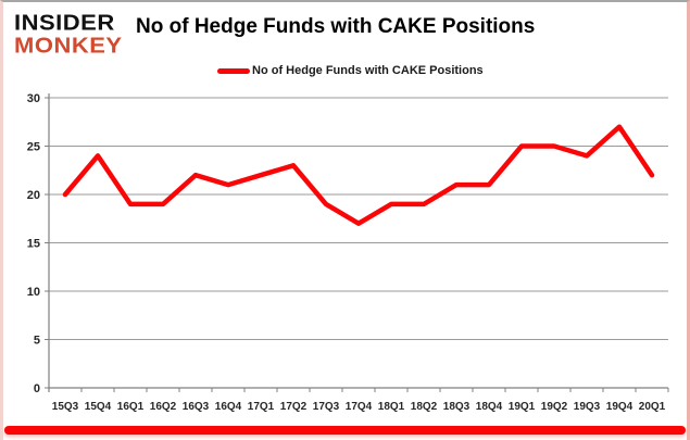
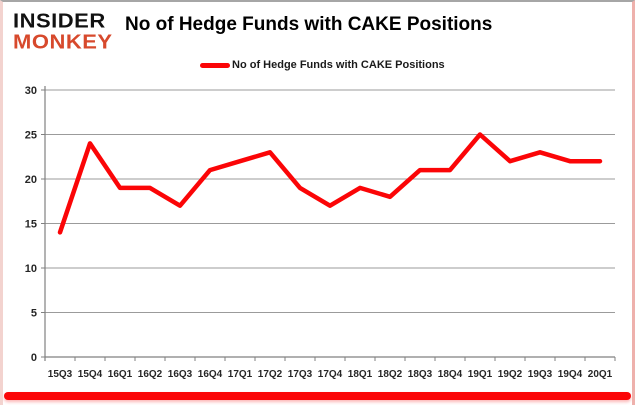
15Q3: 20 -> 14
16Q3: 22 -> 17
18Q2: 19 -> 18
19Q2: 25 -> 22
19Q3: 24 -> 23
19Q4: 27 -> 22
